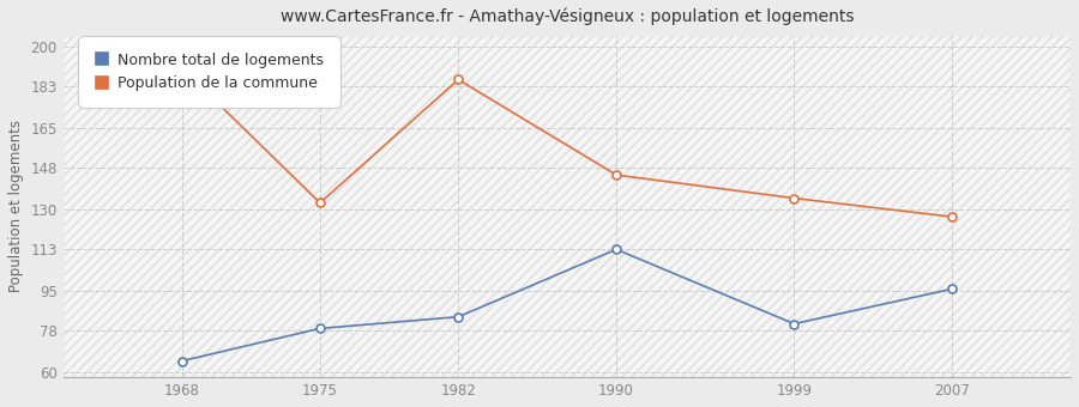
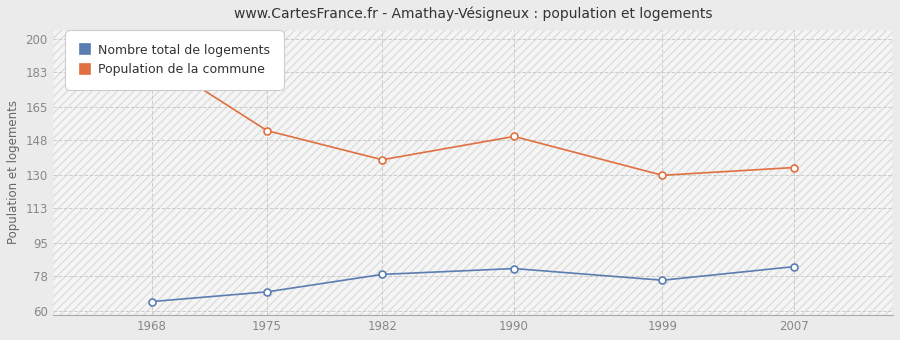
Nombre total de logements/1975: 79 -> 70
Population de la commune/1975: 133 -> 153
Nombre total de logements/1982: 84 -> 79
Population de la commune/1982: 186 -> 138
Nombre total de logements/1990: 113 -> 82
Population de la commune/1990: 145 -> 150
Nombre total de logements/1999: 81 -> 76
Population de la commune/1999: 135 -> 130
Nombre total de logements/2007: 96 -> 83
Population de la commune/2007: 127 -> 134
